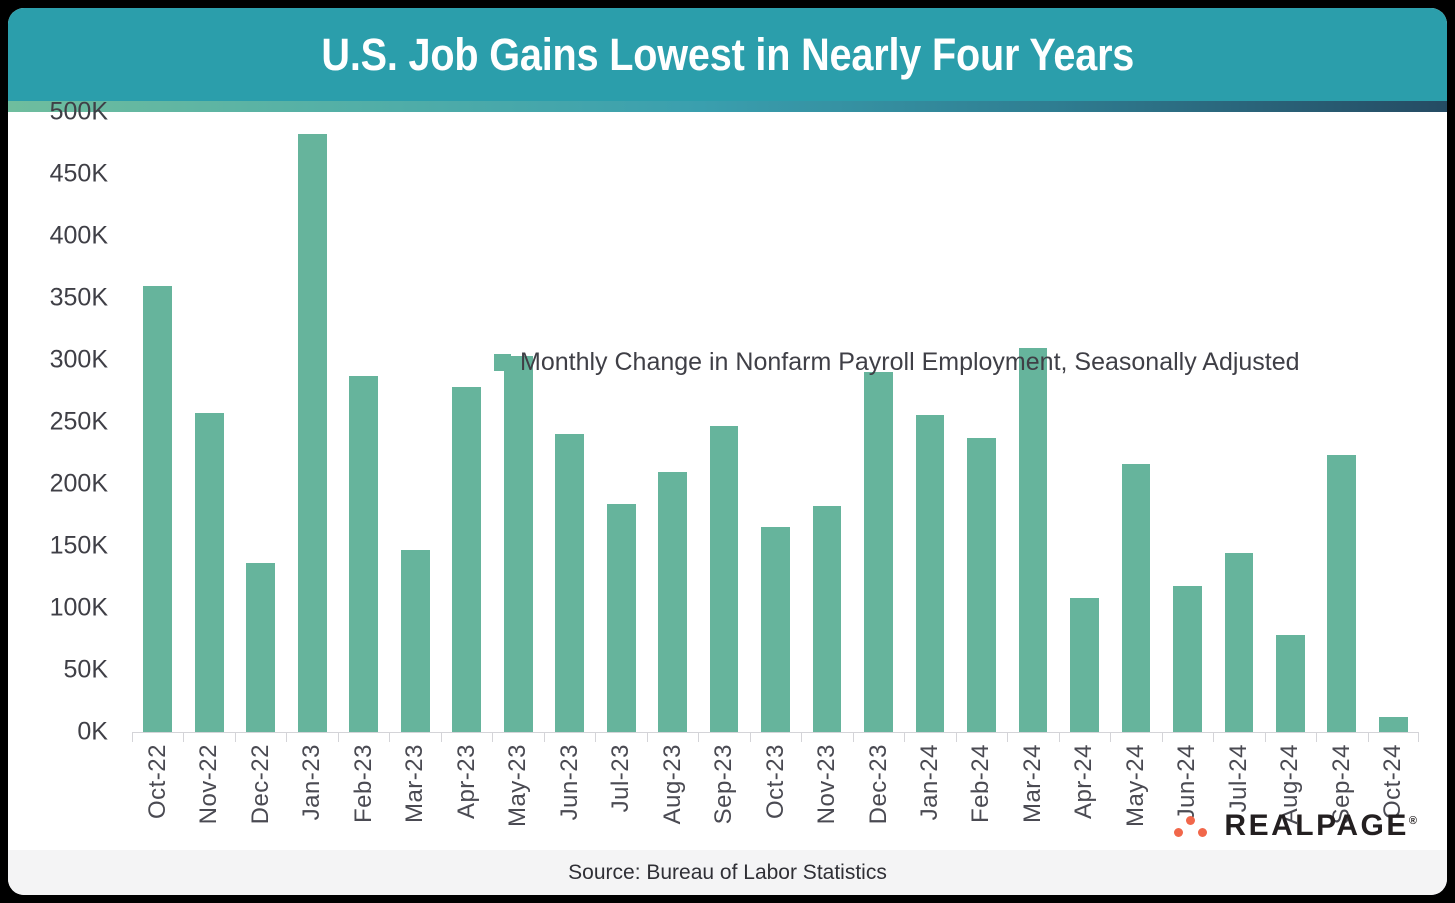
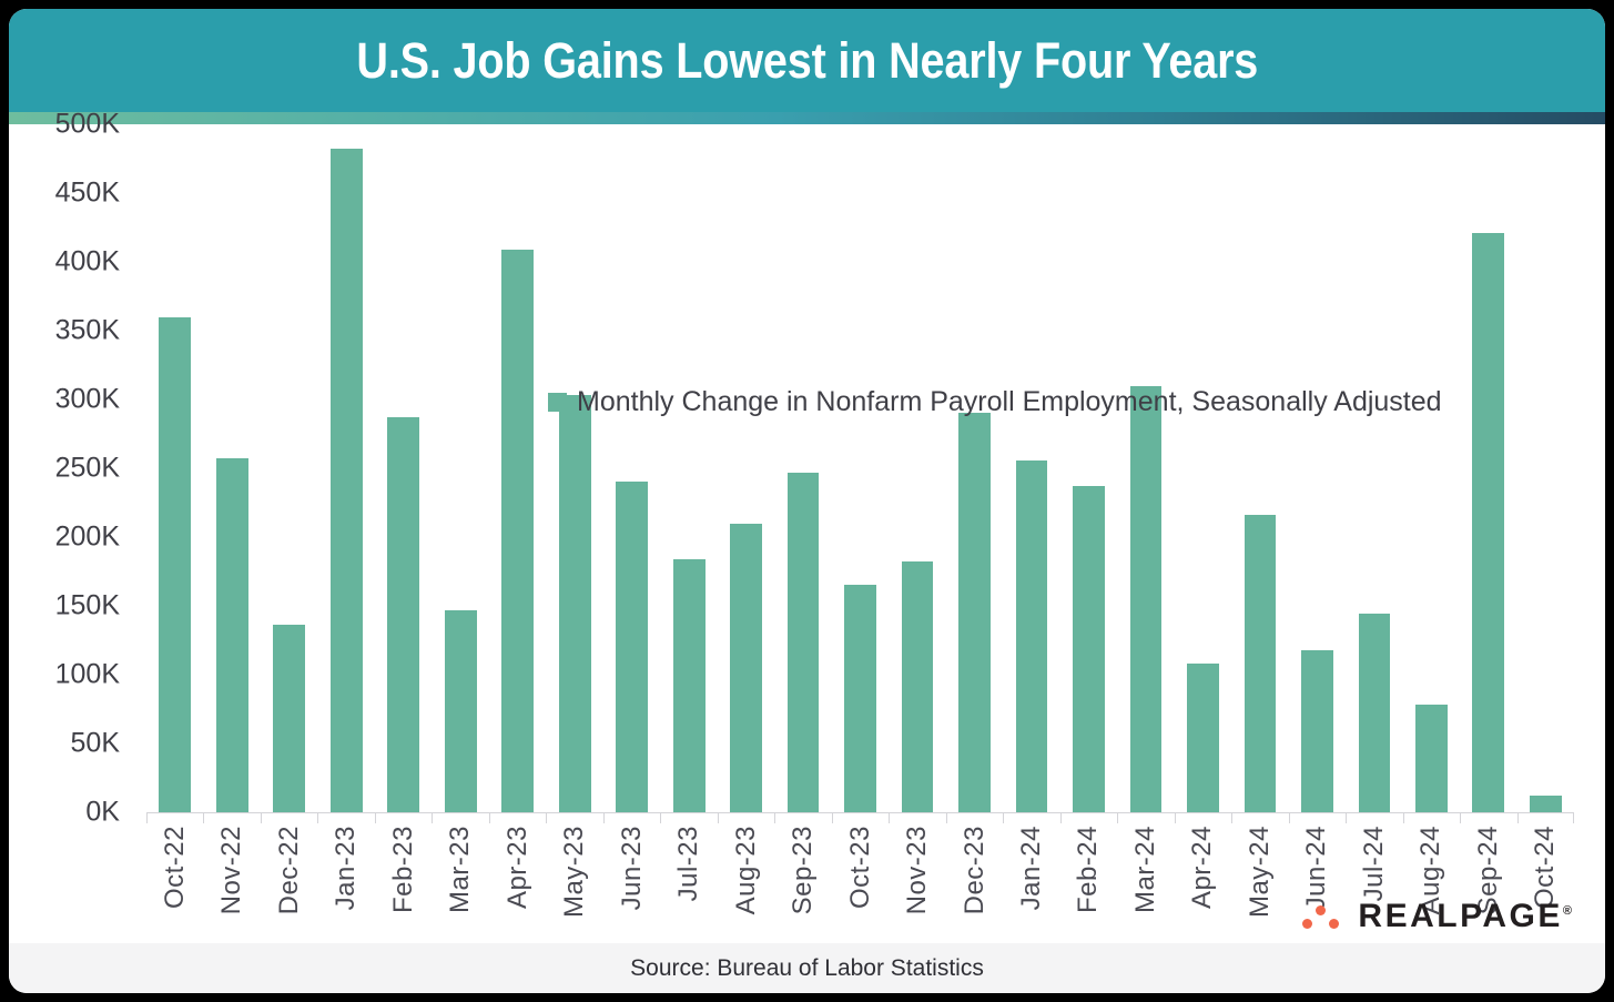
Apr-23: 278K -> 409K
Sep-24: 223K -> 421K
